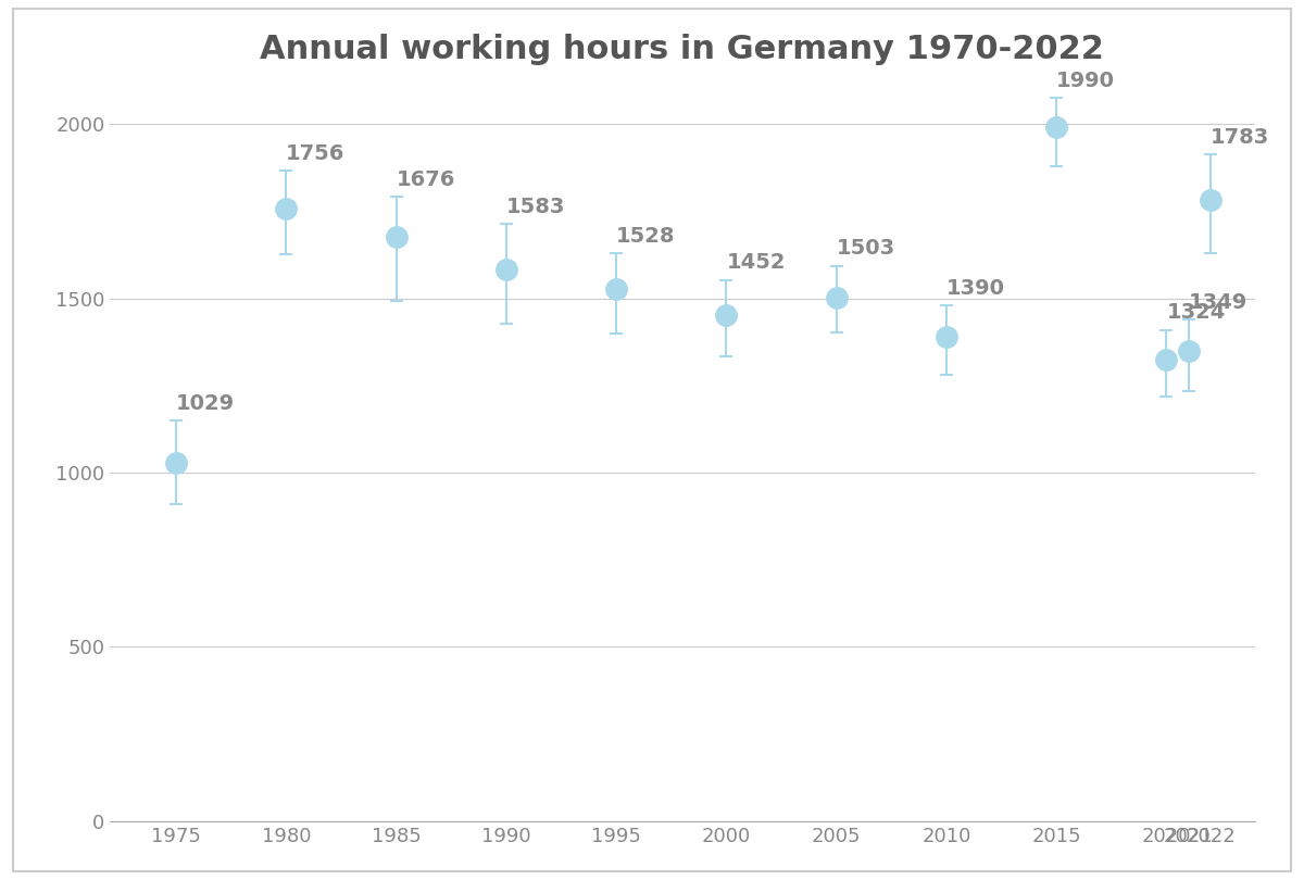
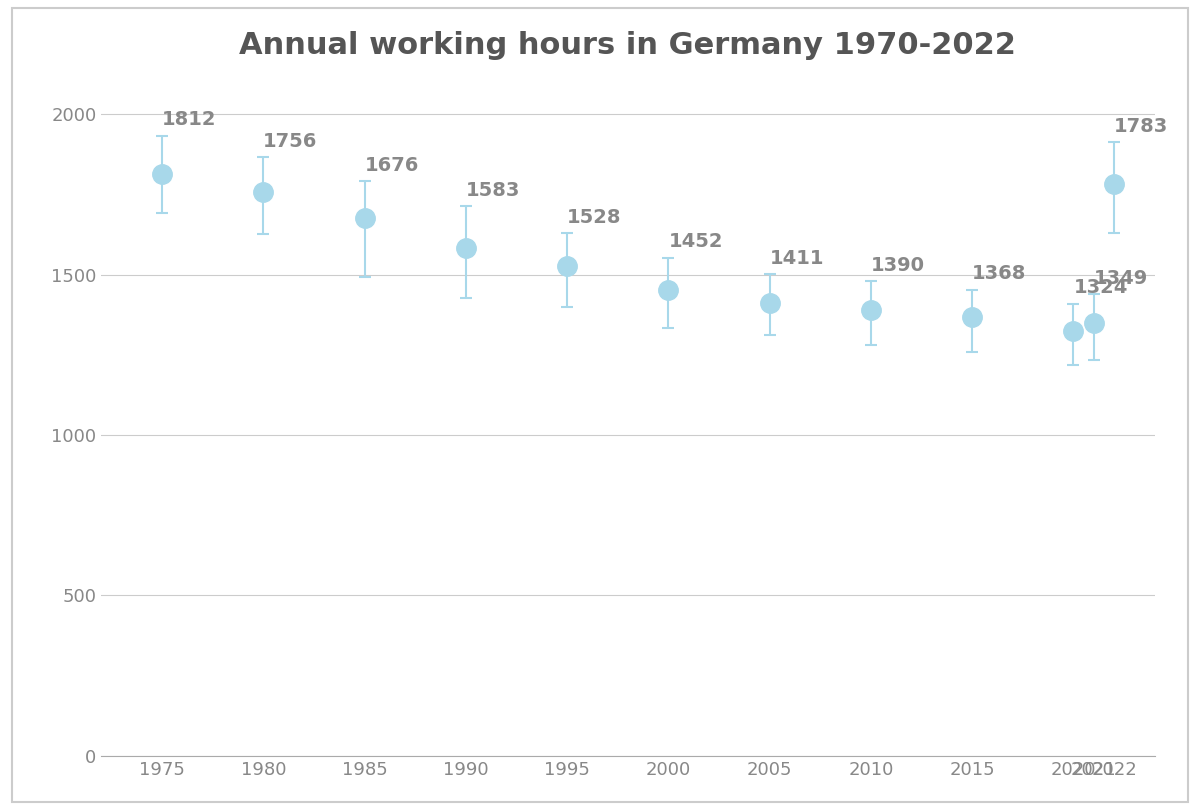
1975: 1029 -> 1812
2005: 1503 -> 1411
2015: 1990 -> 1368
